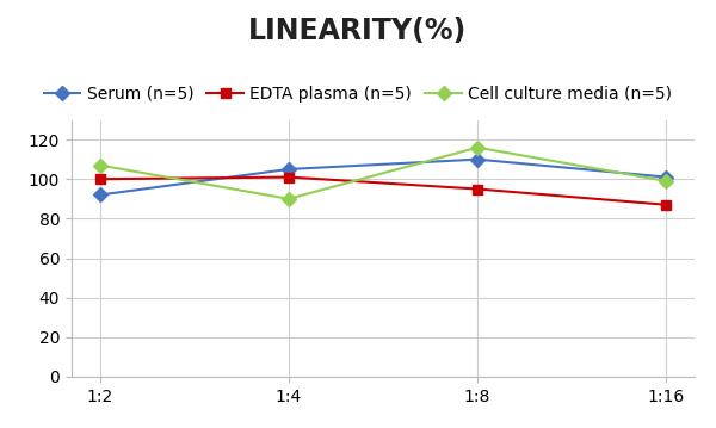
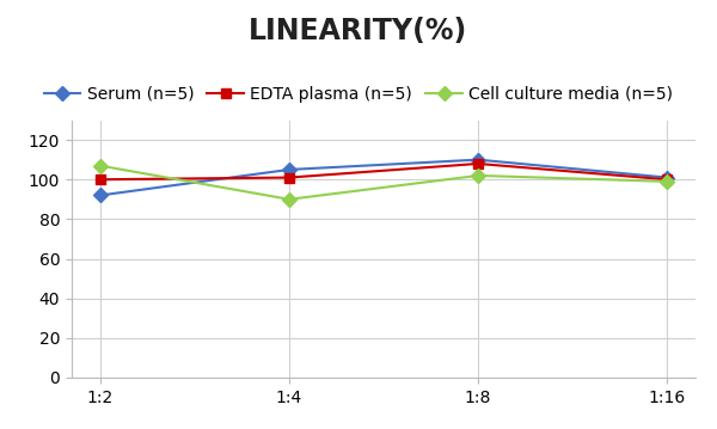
EDTA plasma (n=5)/1:8: 95 -> 108
Cell culture media (n=5)/1:8: 116 -> 102
EDTA plasma (n=5)/1:16: 87 -> 100
